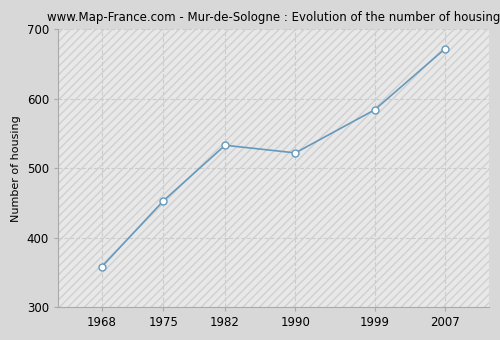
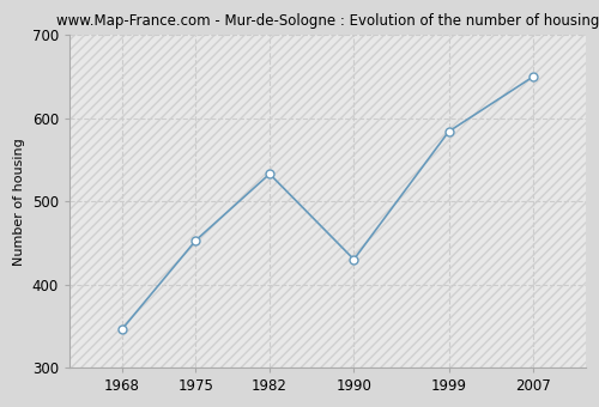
1968: 358 -> 346
1990: 522 -> 430
2007: 672 -> 650
